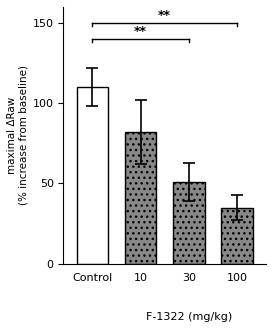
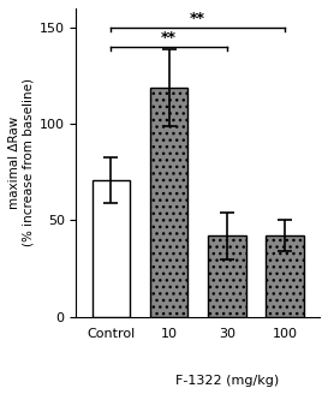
Control: 110 -> 71
10: 82 -> 119
30: 51 -> 42
100: 35 -> 42
